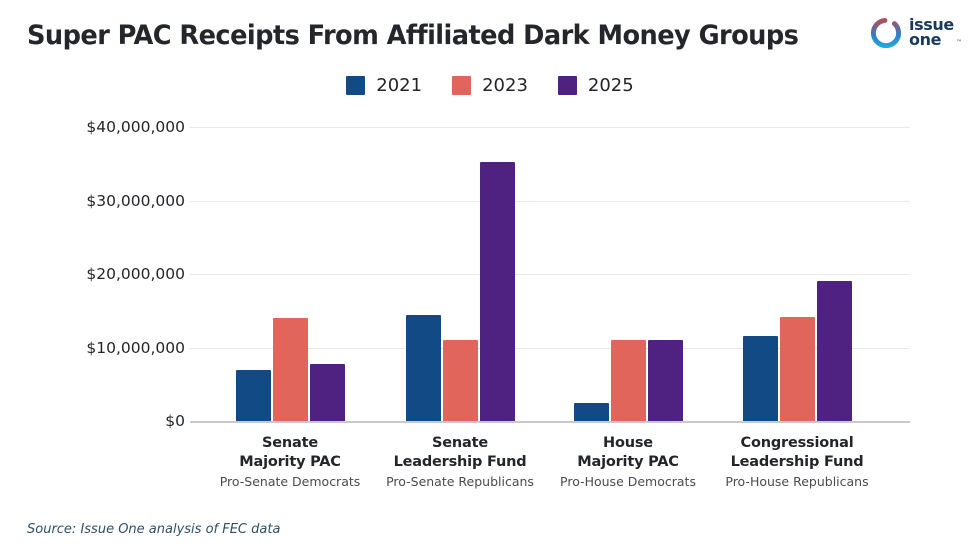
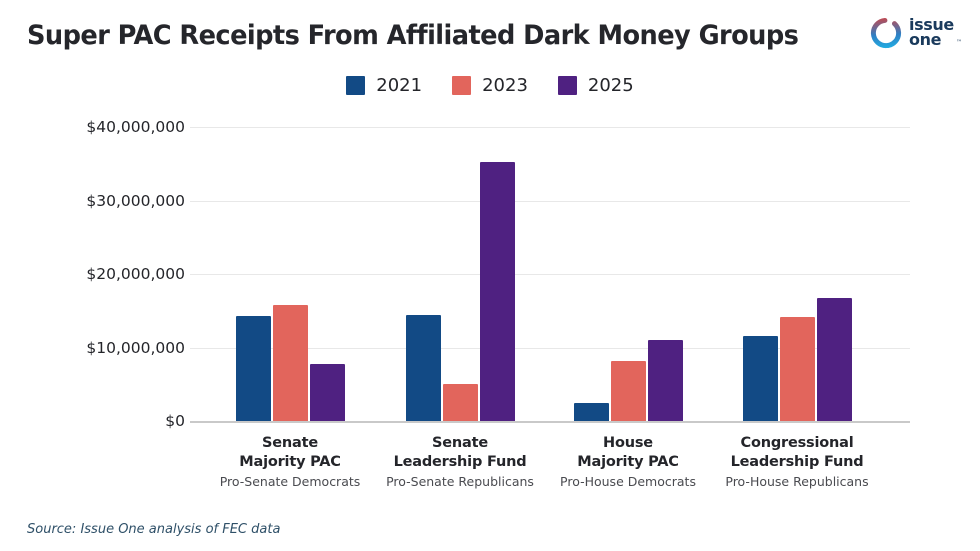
2021/Senate Majority PAC: $7000000 -> $14000000
2023/Senate Majority PAC: $14000000 -> $16000000
2023/Senate Leadership Fund: $11000000 -> $5000000
2023/House Majority PAC: $11000000 -> $8000000
2025/Congressional Leadership Fund: $19000000 -> $17000000
